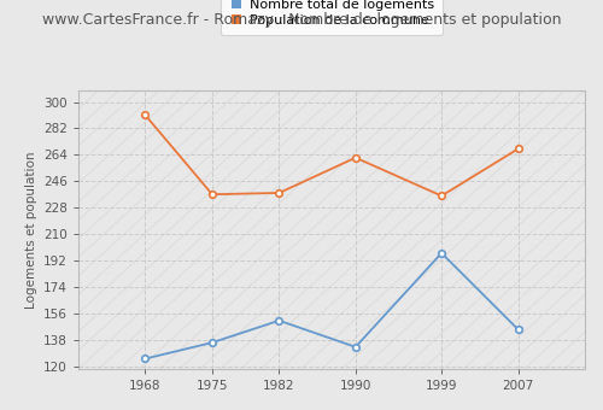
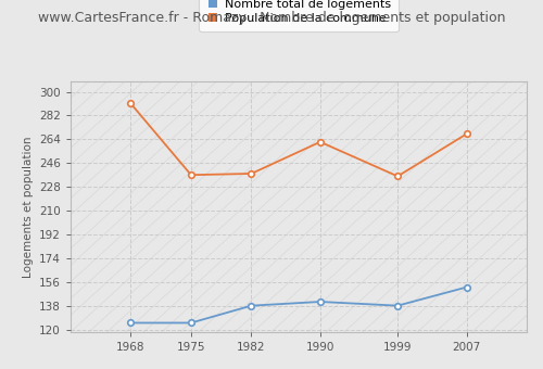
Nombre total de logements/1975: 136 -> 125
Nombre total de logements/1982: 151 -> 138
Nombre total de logements/1990: 133 -> 141
Nombre total de logements/1999: 197 -> 138
Nombre total de logements/2007: 145 -> 152
